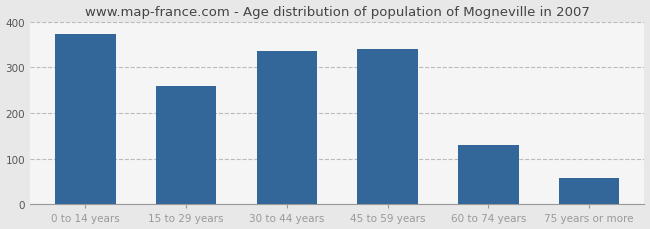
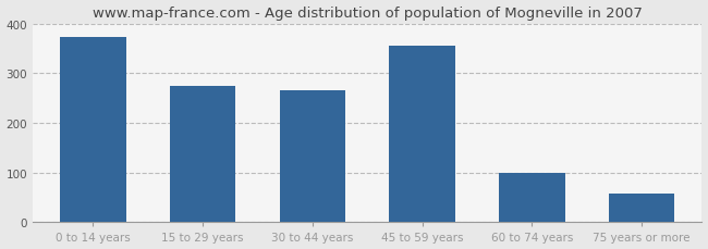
15 to 29 years: 258 -> 275
30 to 44 years: 335 -> 265
45 to 59 years: 340 -> 355
60 to 74 years: 130 -> 100
